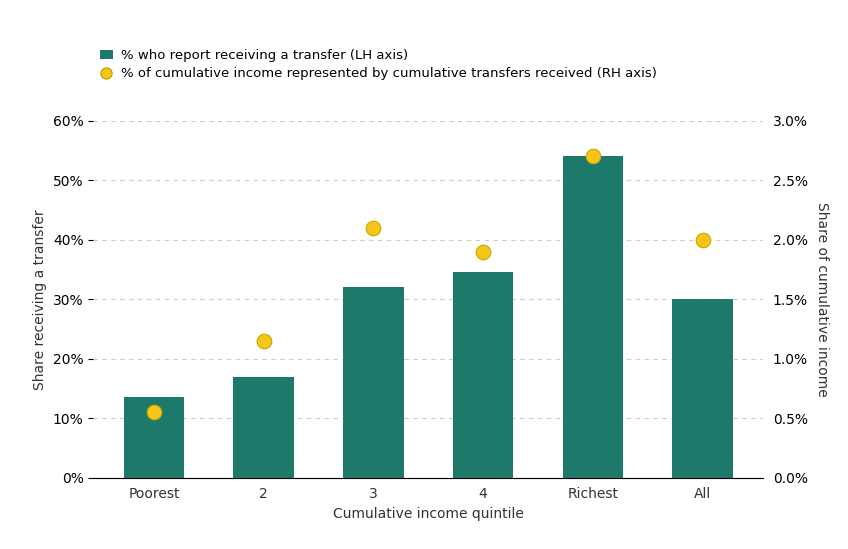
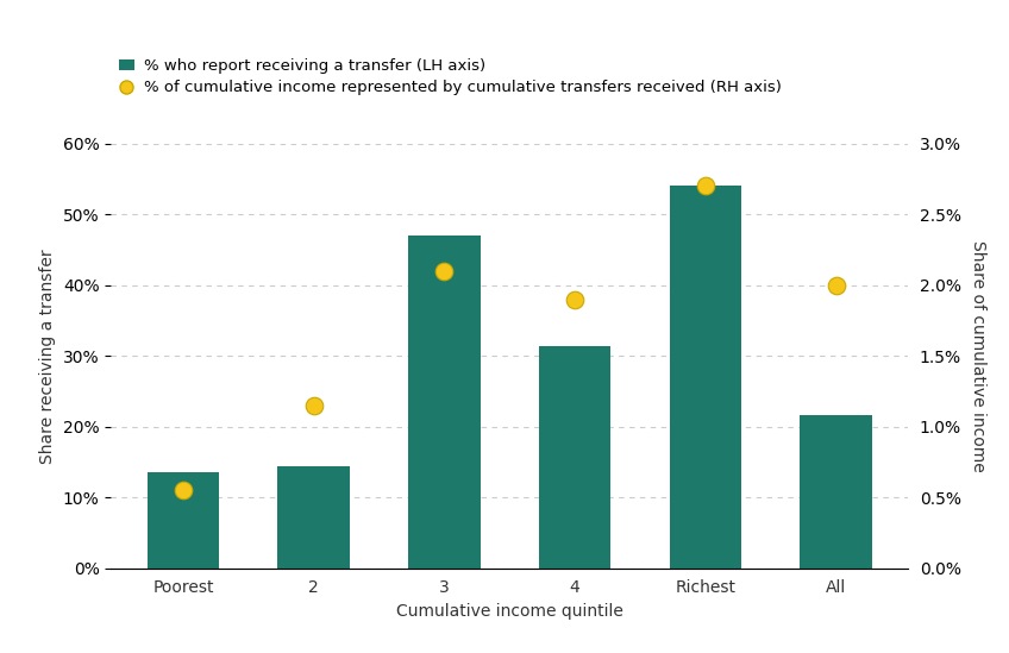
% who report receiving a transfer (LH axis)/2: 17.0% -> 14.4%
% who report receiving a transfer (LH axis)/3: 32.0% -> 47.0%
% who report receiving a transfer (LH axis)/4: 34.5% -> 31.4%
% who report receiving a transfer (LH axis)/All: 30.0% -> 21.6%
